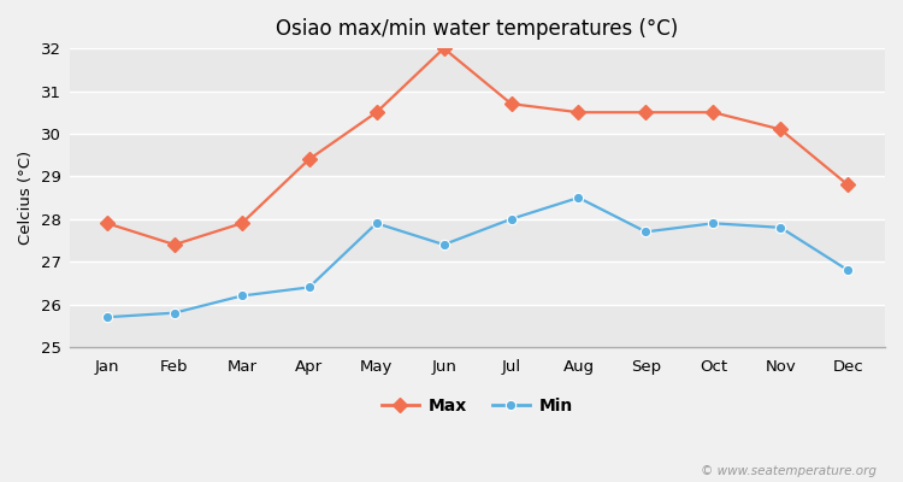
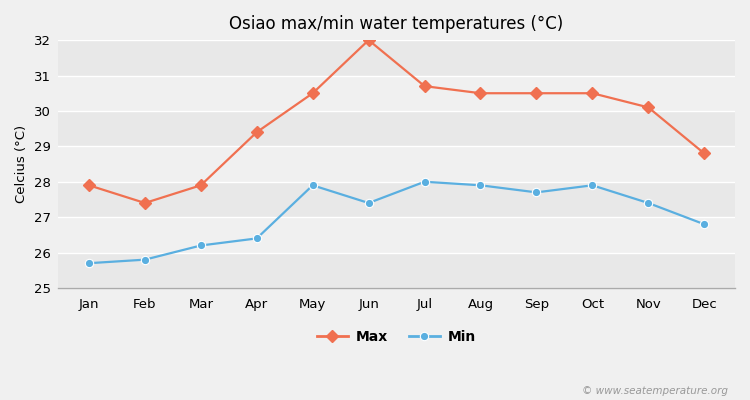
Min/Aug: 28.5 -> 27.9
Min/Nov: 27.8 -> 27.4
